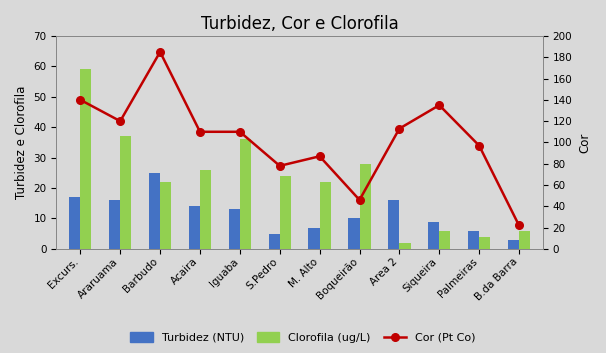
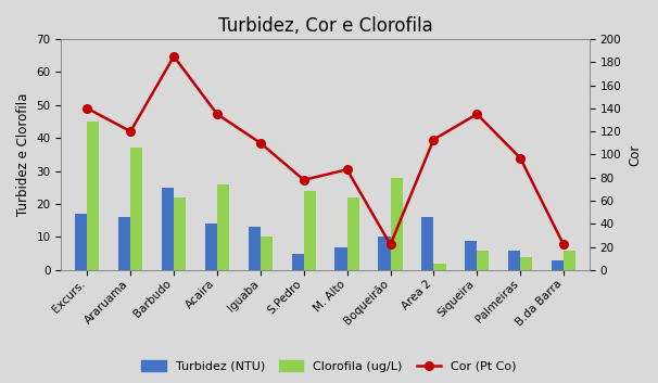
Clorofila (ug/L)/Excurs.: 59 -> 45
Cor (Pt Co)/Acaira: 110 -> 135
Clorofila (ug/L)/Iguaba: 36 -> 10
Cor (Pt Co)/Boqueirão: 46 -> 22
